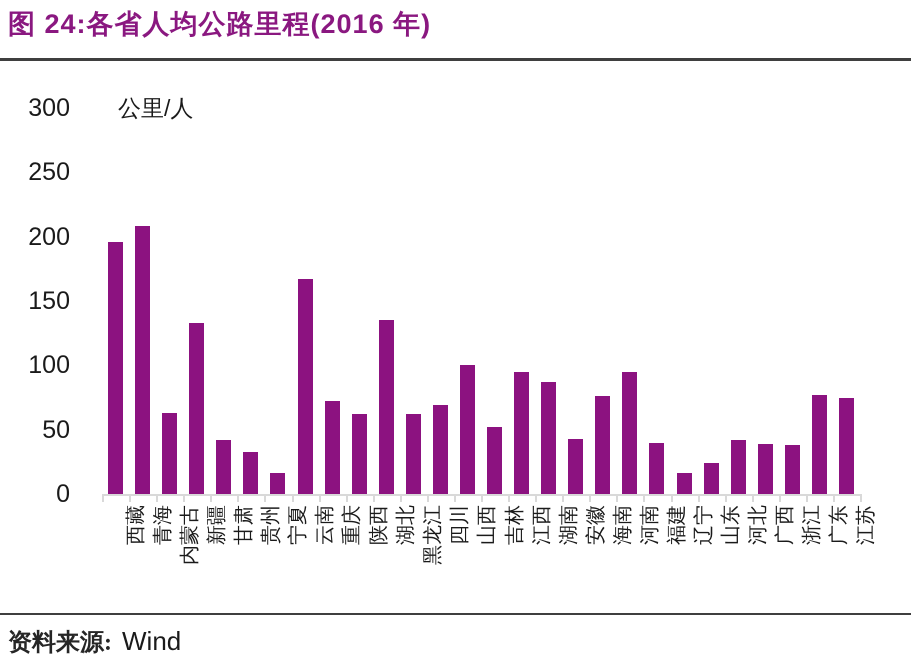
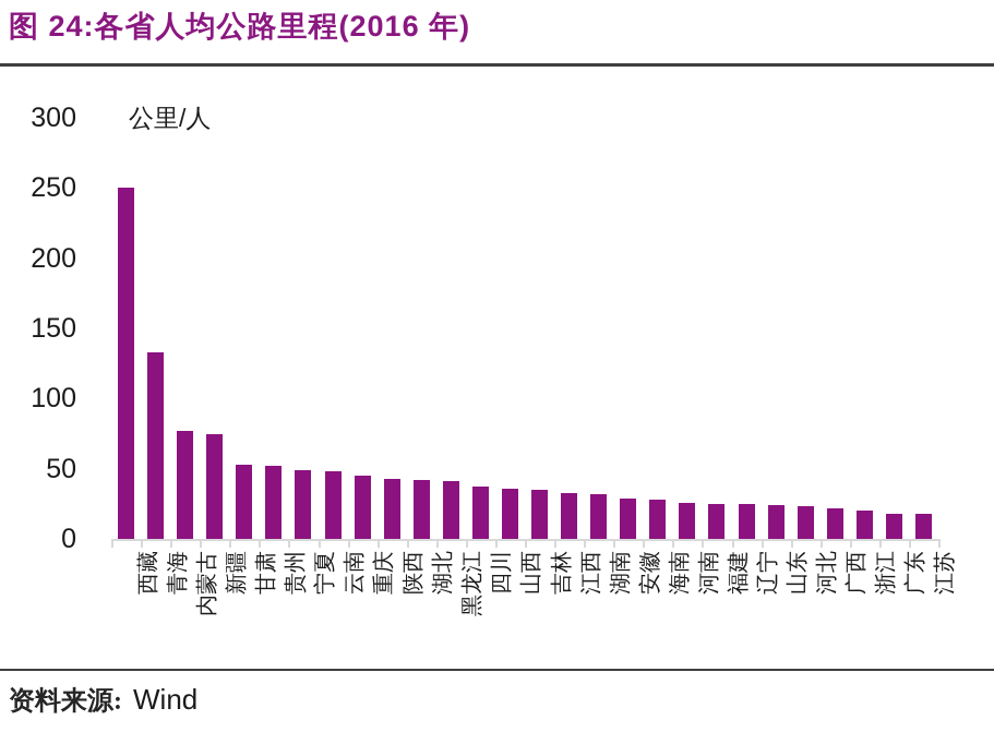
西藏: 196 -> 250
青海: 208 -> 133
内蒙古: 63 -> 77
新疆: 133 -> 75
甘肃: 42 -> 53
贵州: 33 -> 52
宁夏: 16 -> 49
云南: 167 -> 48
重庆: 72 -> 45
陕西: 62 -> 43
湖北: 135 -> 42
黑龙江: 62 -> 41
四川: 69 -> 37
山西: 100 -> 36
吉林: 52 -> 35
江西: 95 -> 33
湖南: 87 -> 32
安徽: 43 -> 29
海南: 76 -> 28
河南: 95 -> 26
福建: 40 -> 25
辽宁: 16 -> 25
河北: 42 -> 23
广西: 39 -> 22
浙江: 38 -> 20
广东: 77 -> 18
江苏: 75 -> 18
